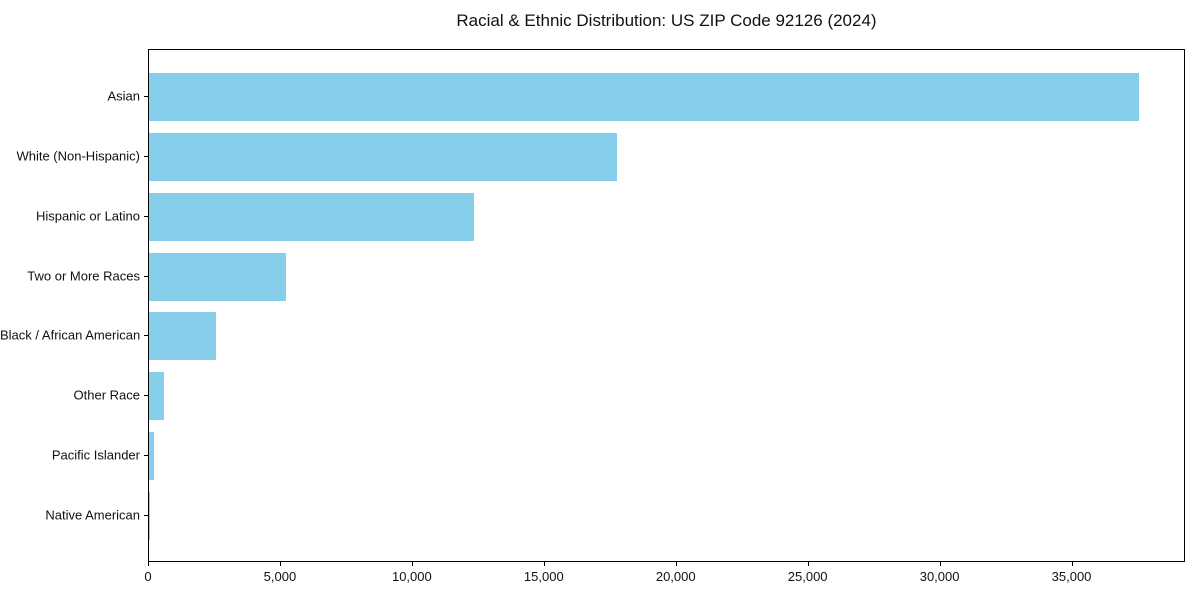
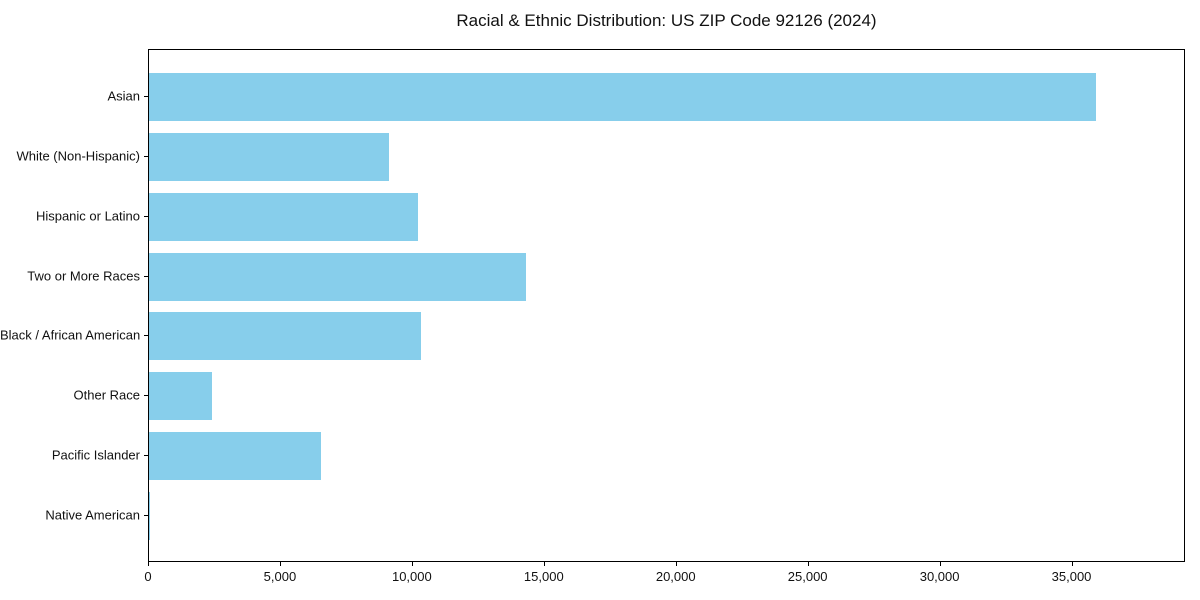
Asian: 37500 -> 35900
White (Non-Hispanic): 17800 -> 9100
Hispanic or Latino: 12300 -> 10200
Two or More Races: 5200 -> 14300
Black / African American: 2600 -> 10300
Other Race: 600 -> 2400
Pacific Islander: 200 -> 6500
